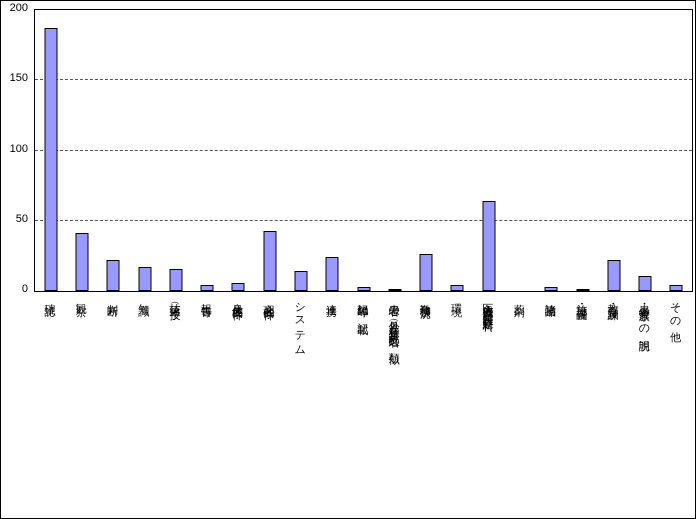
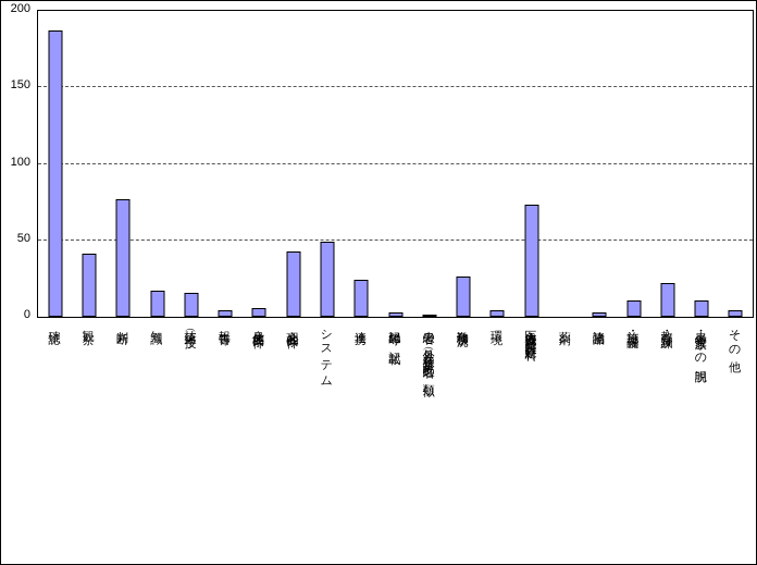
判断: 22 -> 77
システム: 14 -> 49
医療機器・器具・医療材料: 64 -> 73
施設・設備: 1 -> 11
